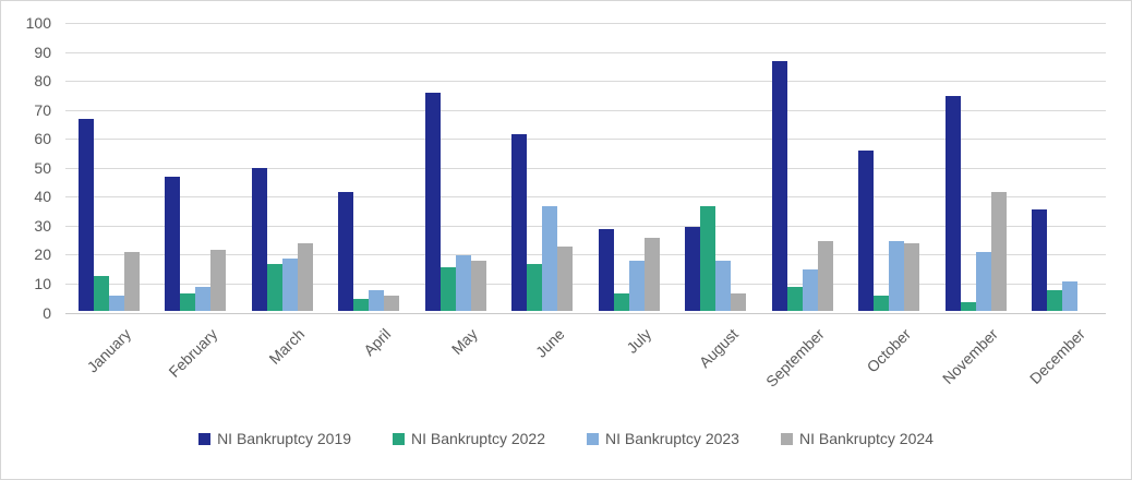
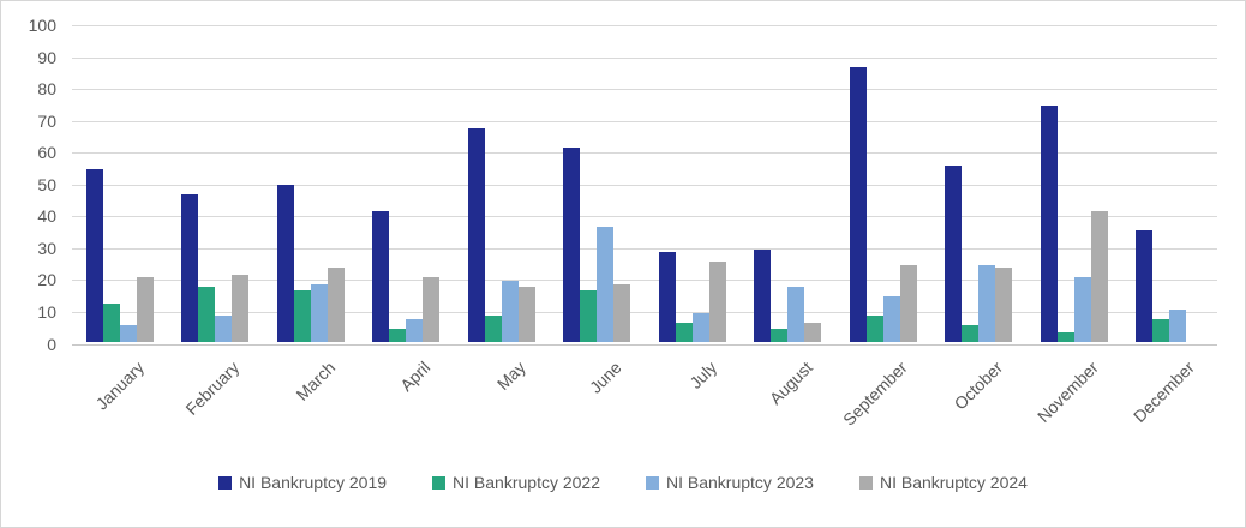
NI Bankruptcy 2019/January: 66 -> 54
NI Bankruptcy 2022/February: 6 -> 17
NI Bankruptcy 2024/April: 5 -> 20
NI Bankruptcy 2019/May: 75 -> 67
NI Bankruptcy 2022/May: 15 -> 8
NI Bankruptcy 2024/June: 22 -> 18
NI Bankruptcy 2023/July: 17 -> 9
NI Bankruptcy 2022/August: 36 -> 4
